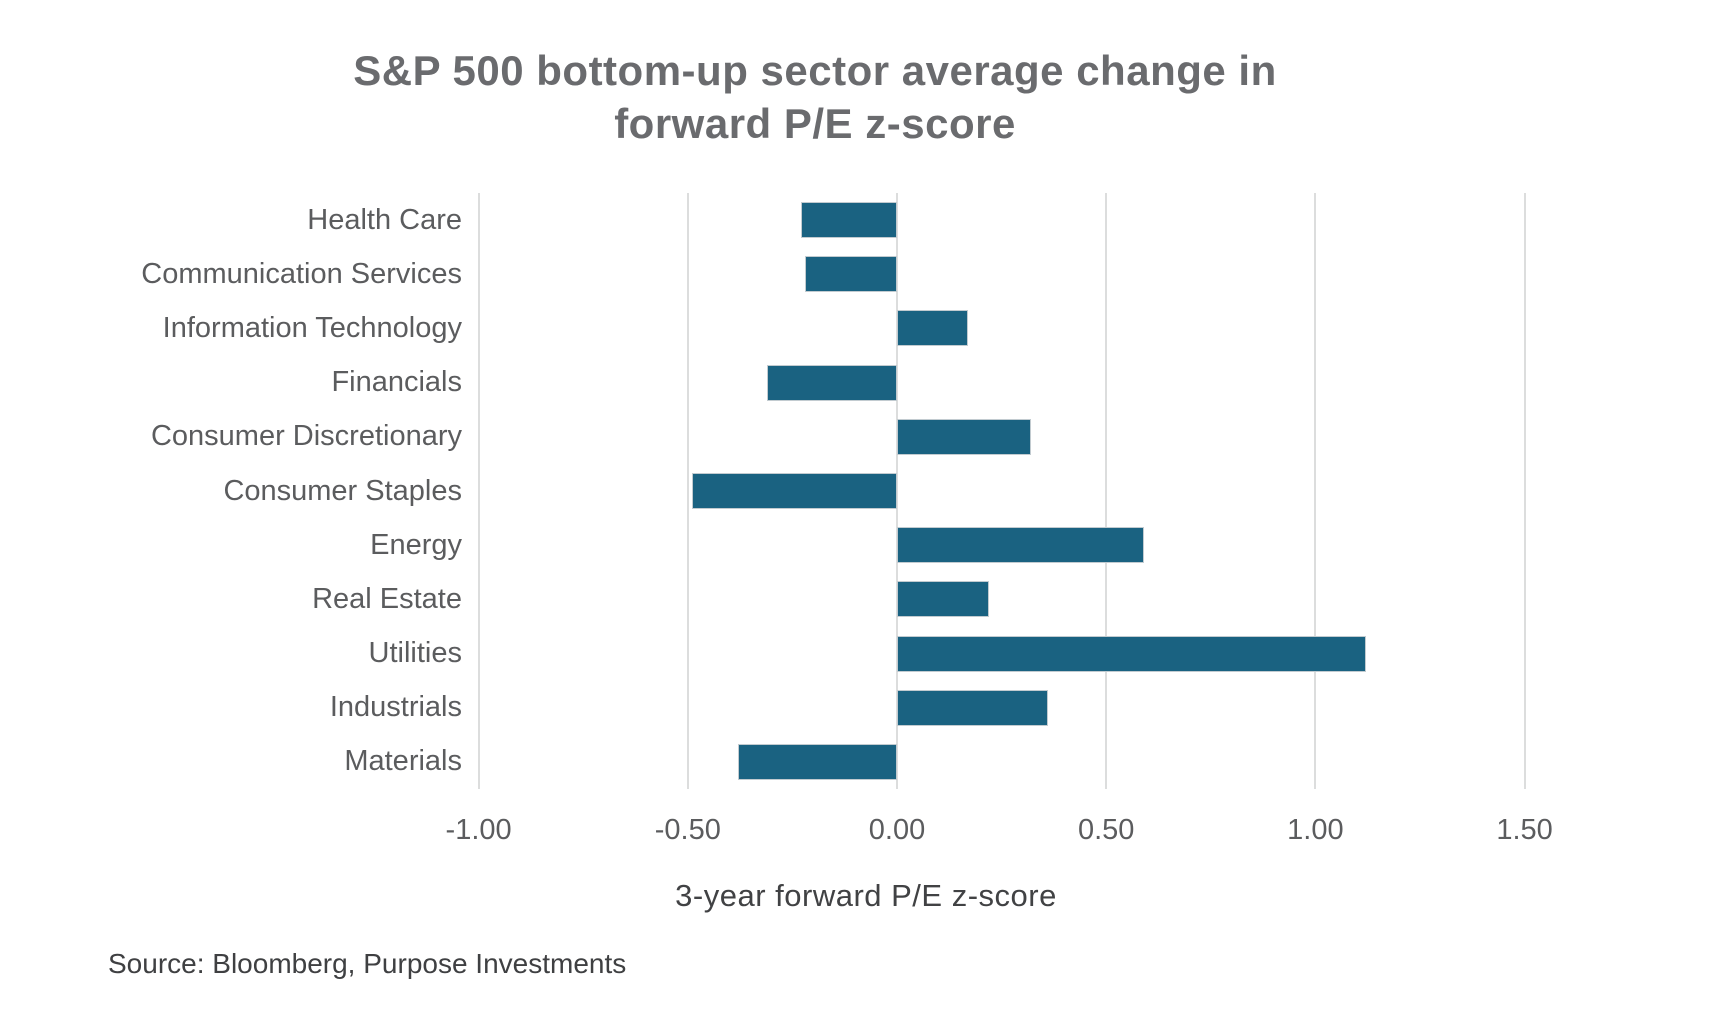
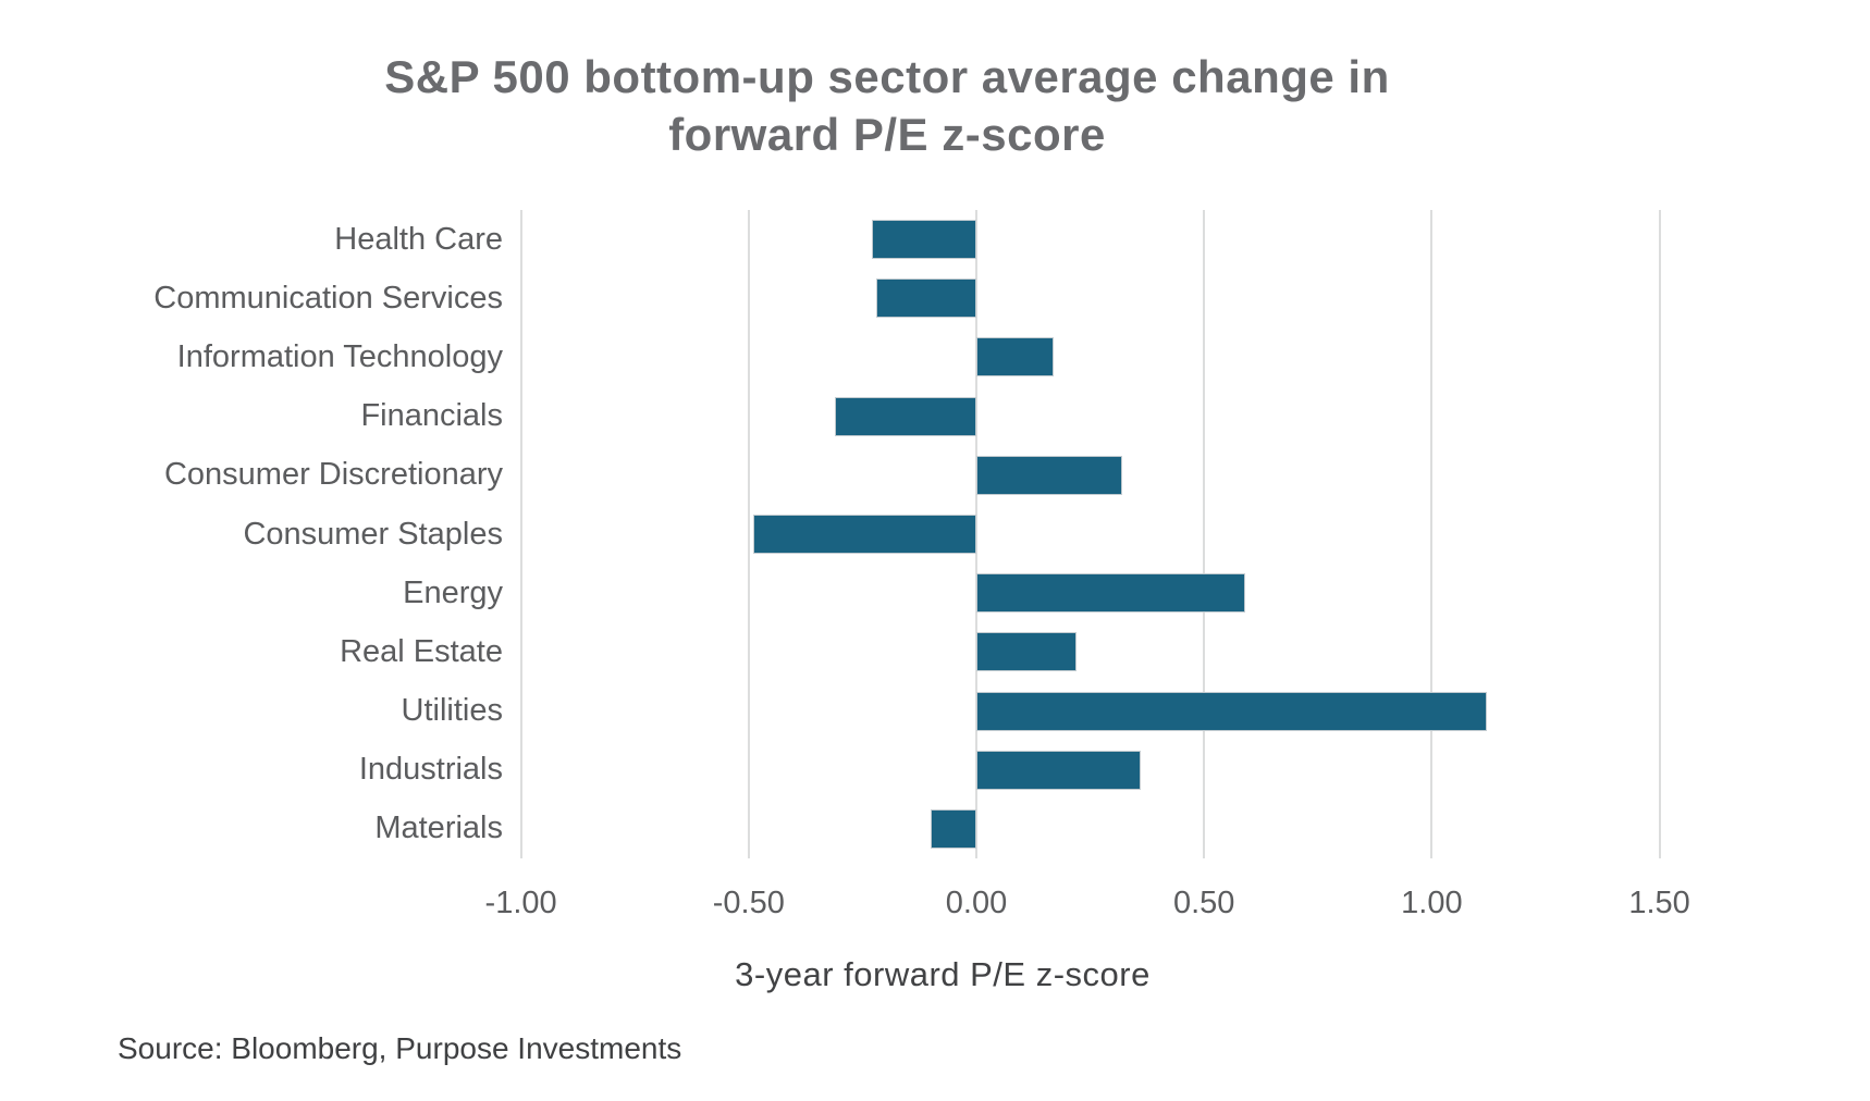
Materials: -0.38 -> -0.10
